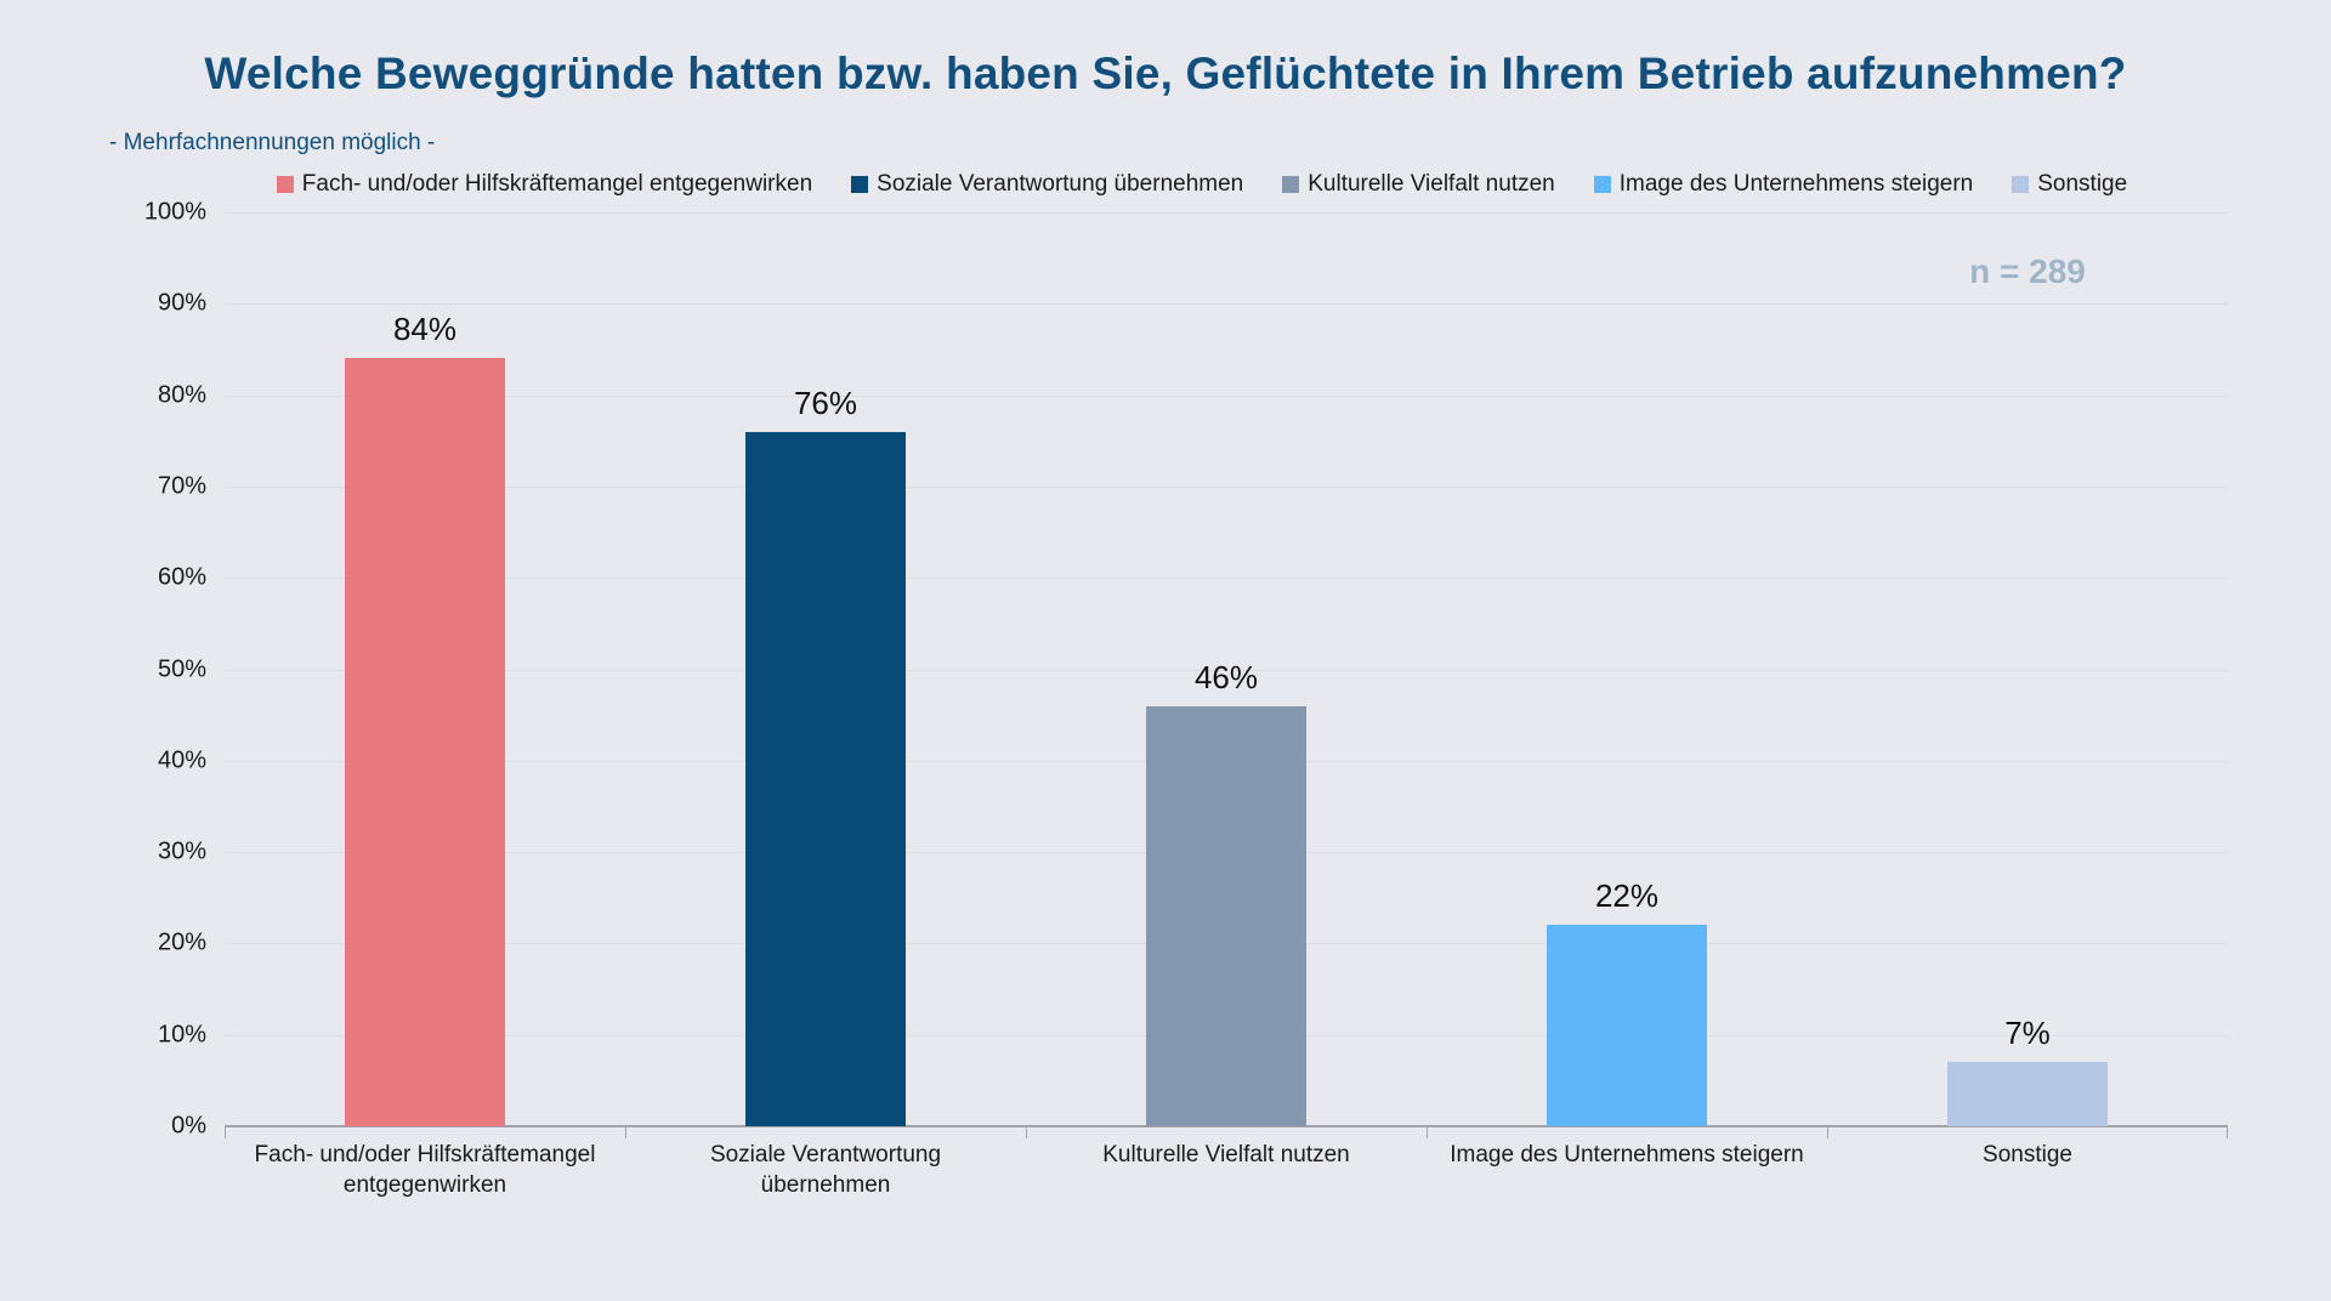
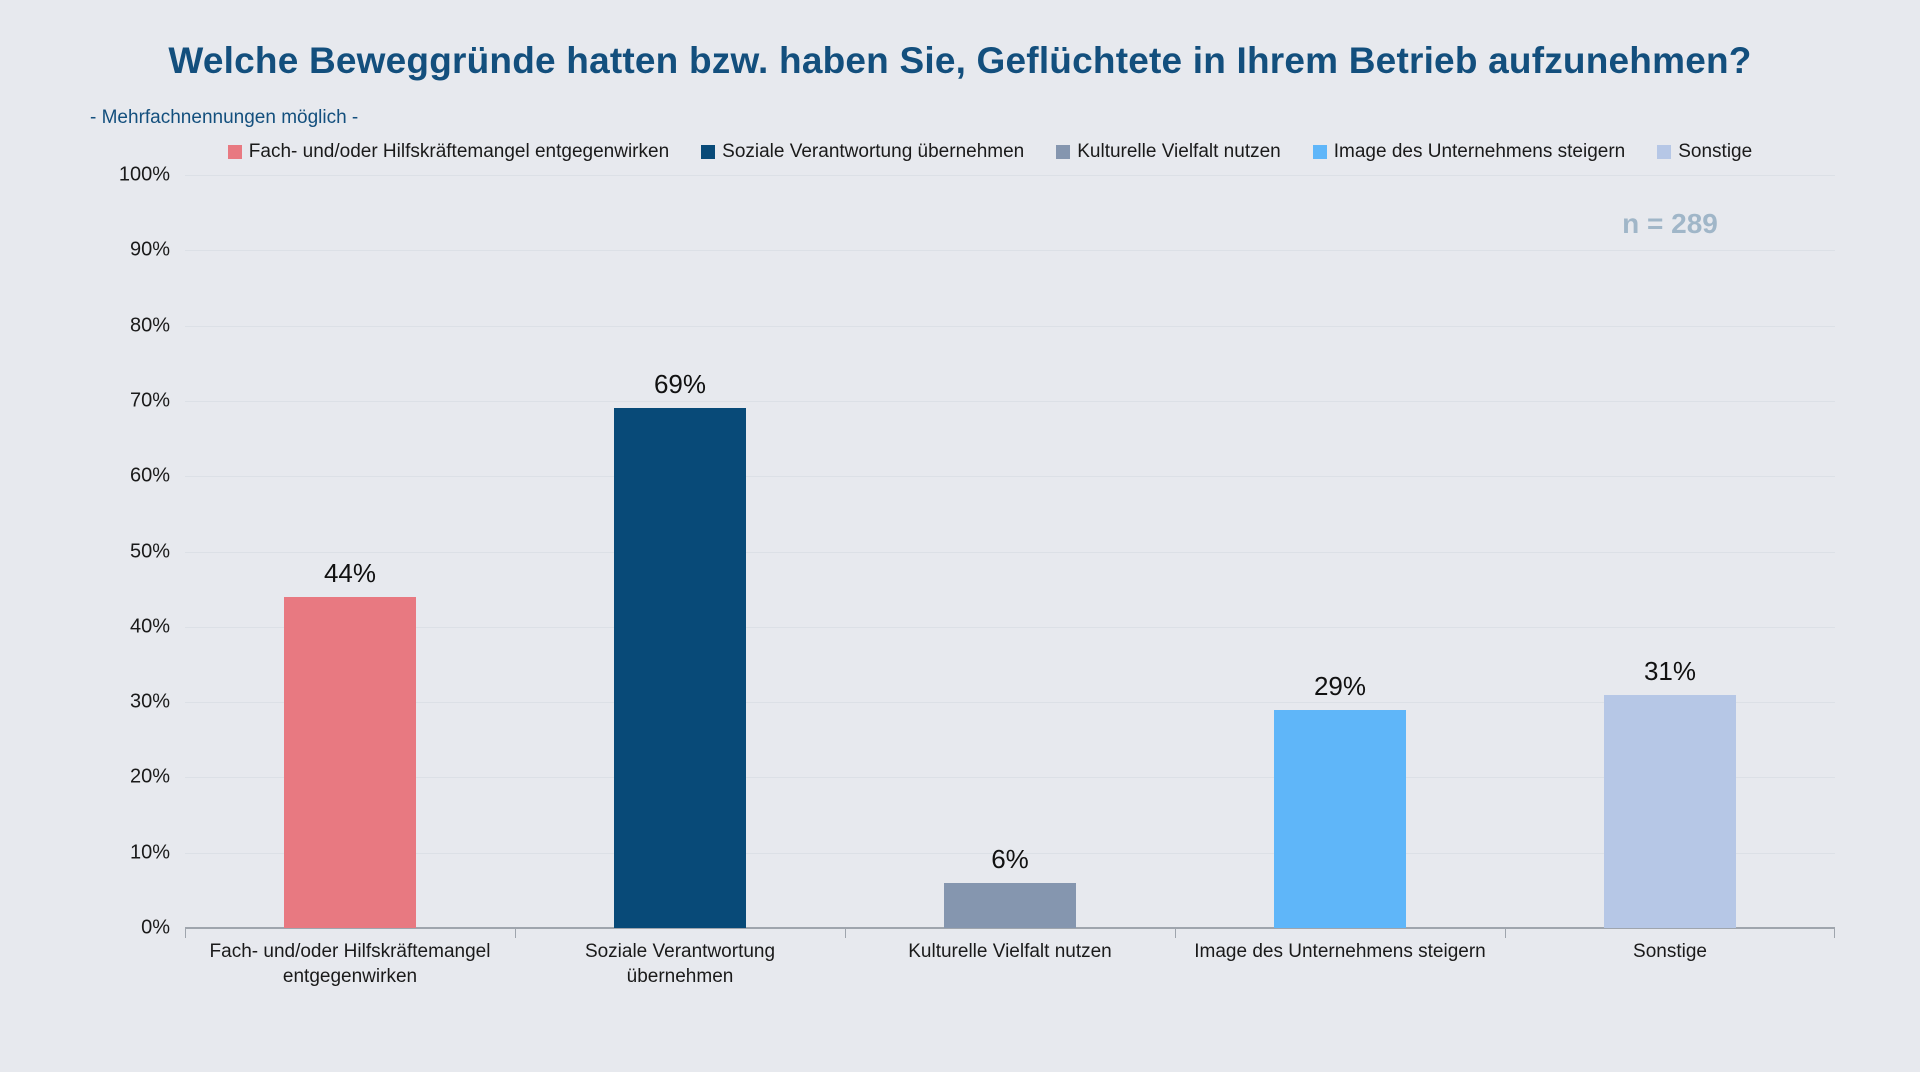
Fach- und/oder Hilfskräftemangel entgegenwirken: 84% -> 44%
Soziale Verantwortung übernehmen: 76% -> 69%
Kulturelle Vielfalt nutzen: 46% -> 6%
Image des Unternehmens steigern: 22% -> 29%
Sonstige: 7% -> 31%
